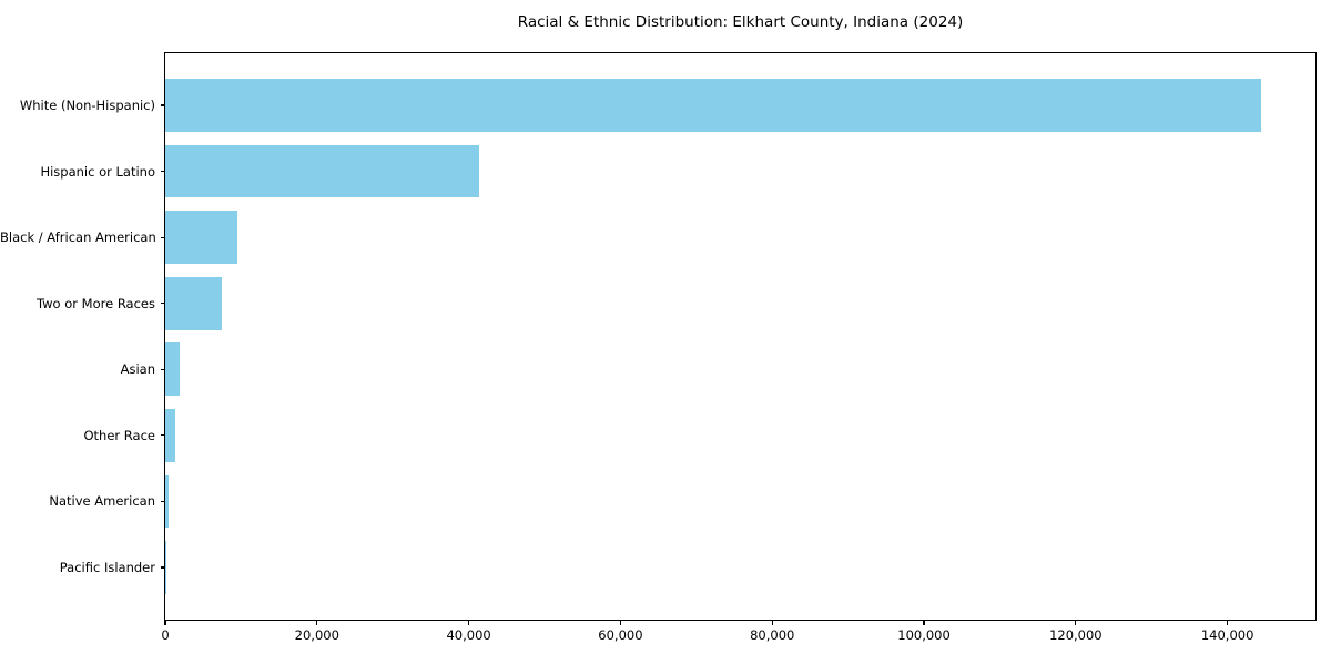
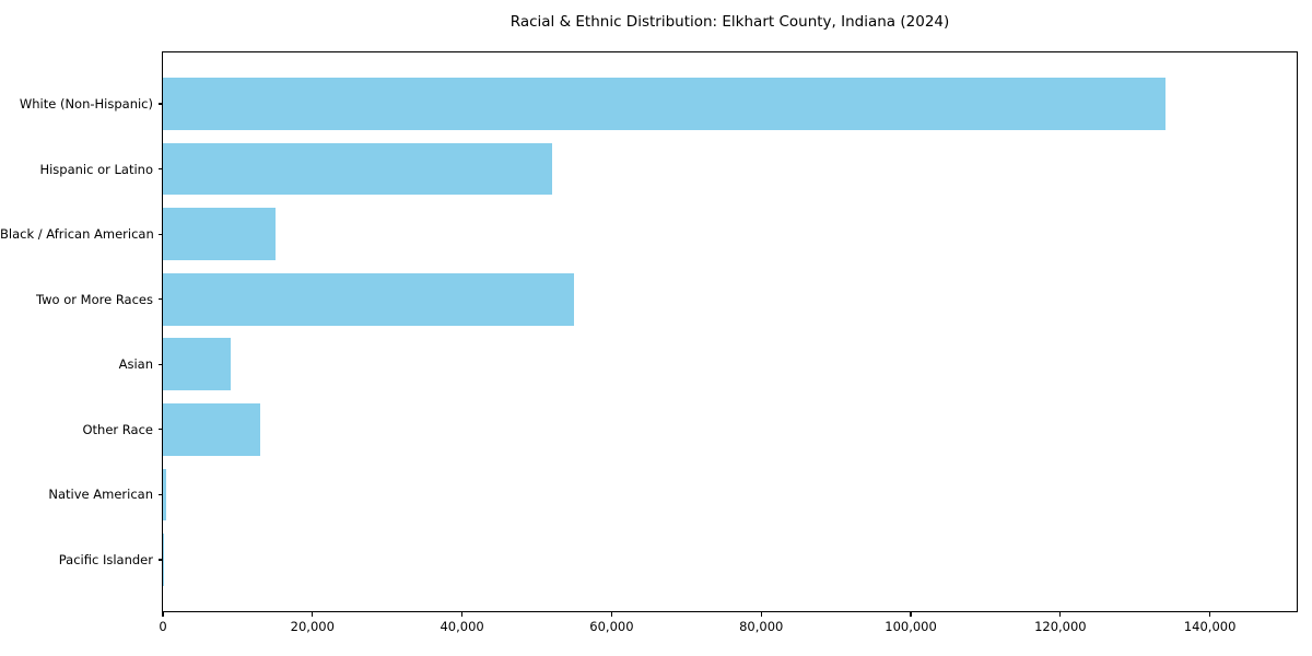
White (Non-Hispanic): 144000 -> 134000
Hispanic or Latino: 41000 -> 52000
Black / African American: 10000 -> 15000
Two or More Races: 7000 -> 55000
Asian: 2000 -> 9000
Other Race: 1000 -> 13000
